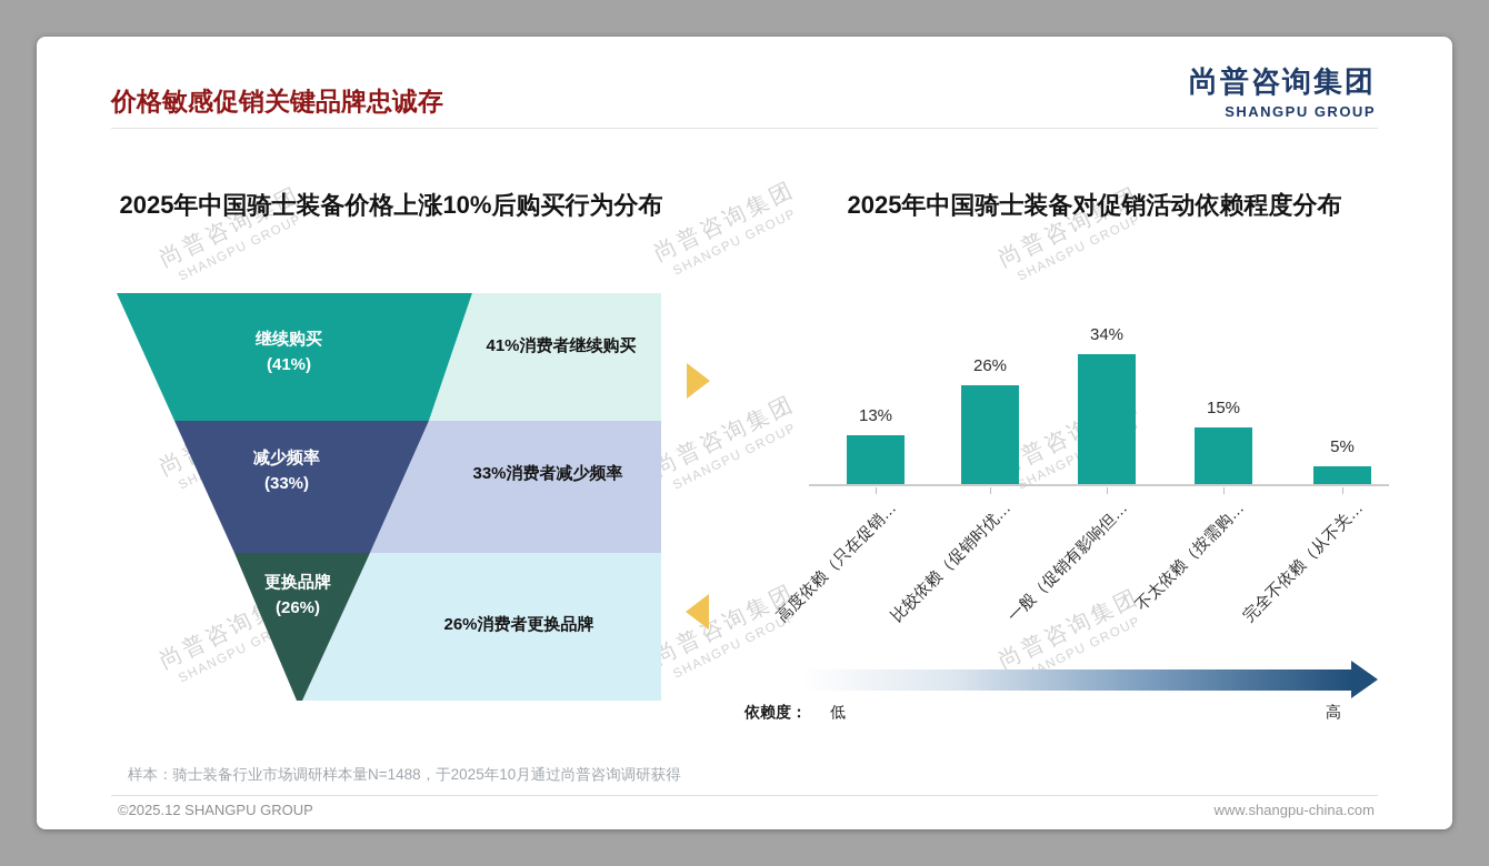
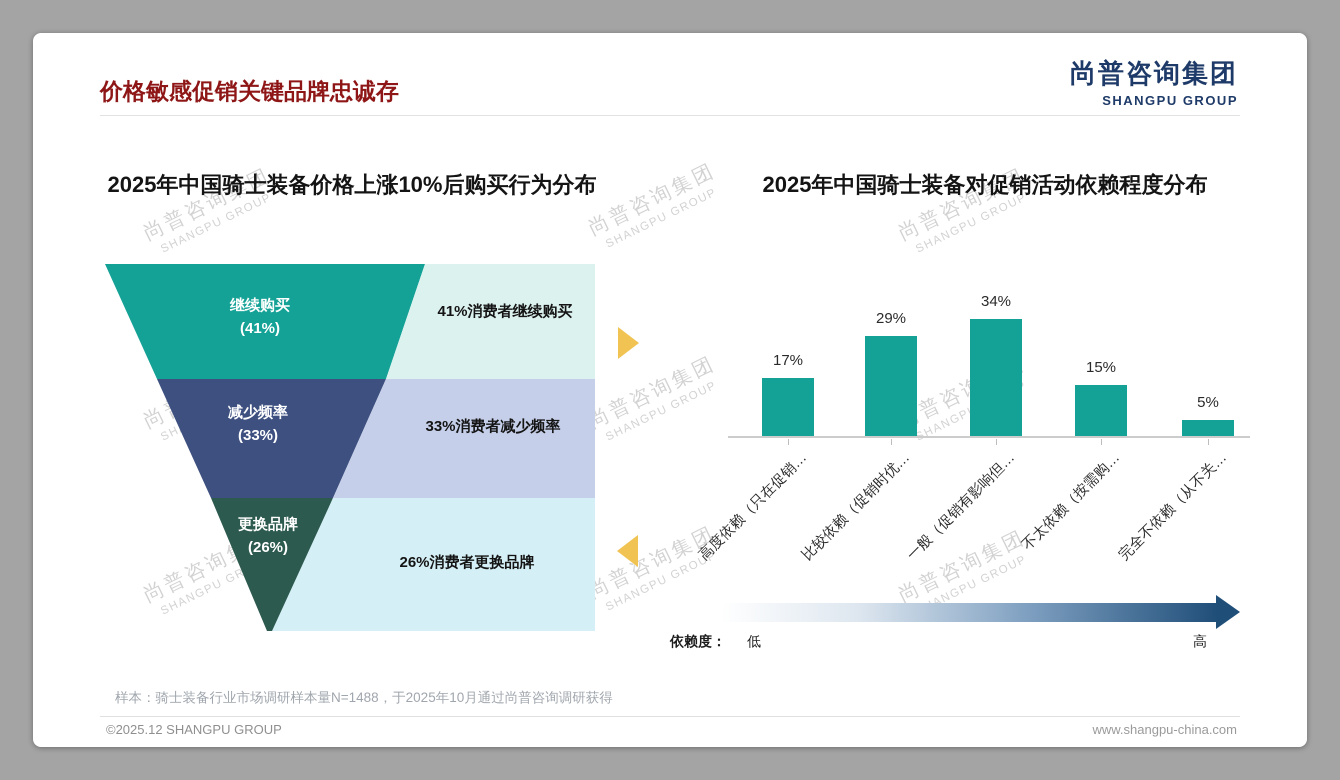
2025年中国骑士装备对促销活动依赖程度分布/高度依赖（只在促销…: 13% -> 17%
2025年中国骑士装备对促销活动依赖程度分布/比较依赖（促销时优…: 26% -> 29%
